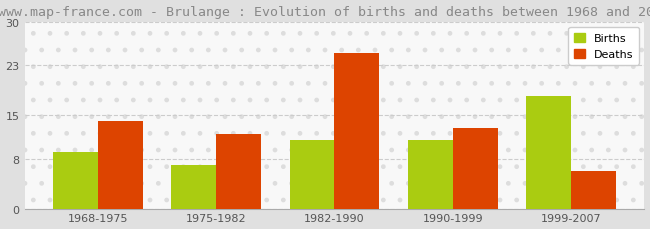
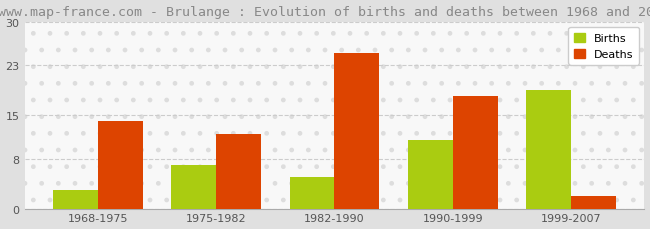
Births/1968-1975: 9 -> 3
Births/1982-1990: 11 -> 5
Deaths/1990-1999: 13 -> 18
Births/1999-2007: 18 -> 19
Deaths/1999-2007: 6 -> 2
